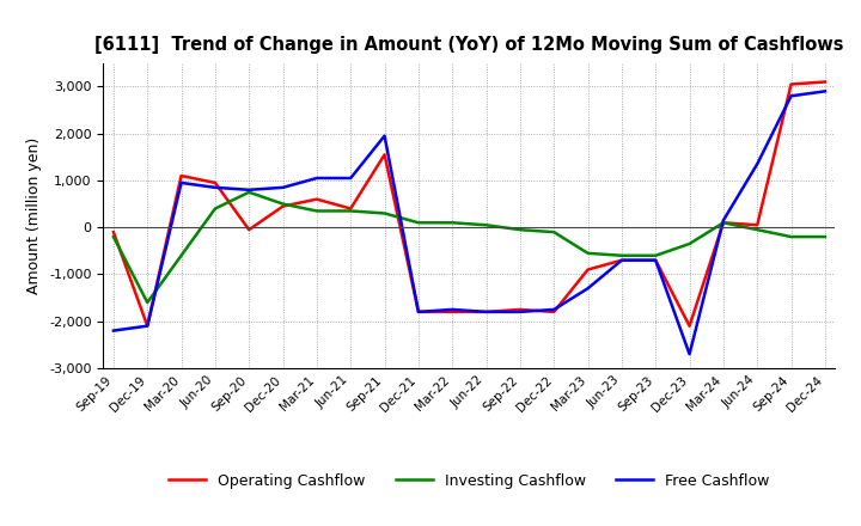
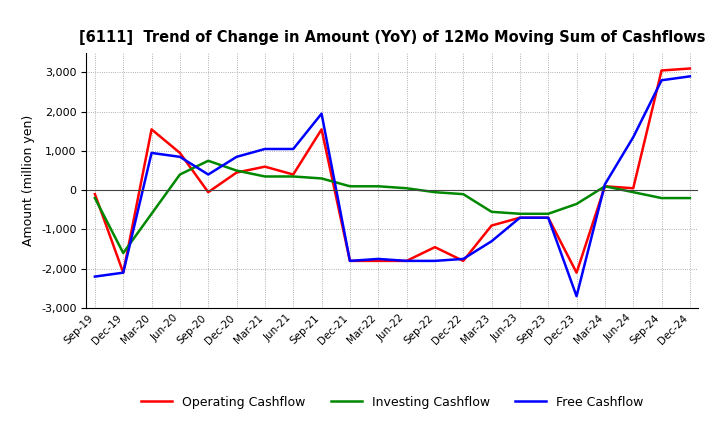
Operating Cashflow/Mar-20: 1,100 -> 1,550
Free Cashflow/Sep-20: 800 -> 400
Operating Cashflow/Sep-22: -1,750 -> -1,450
